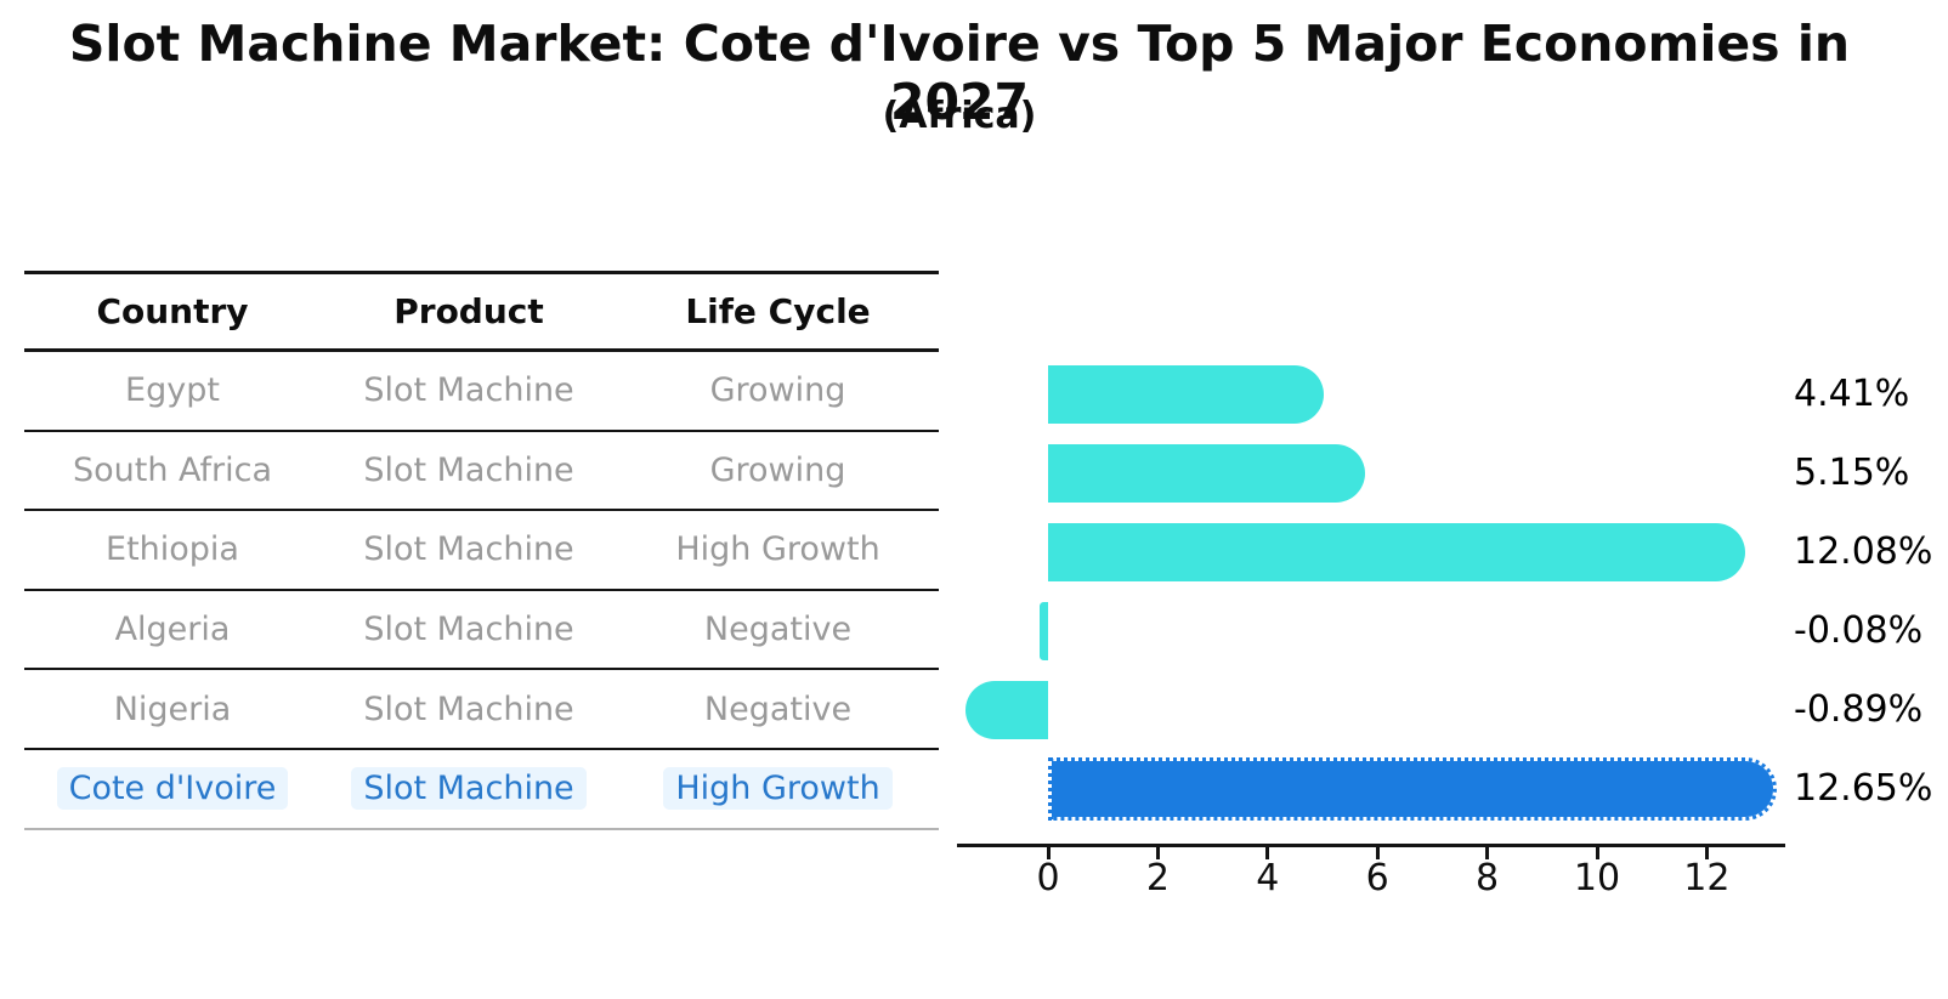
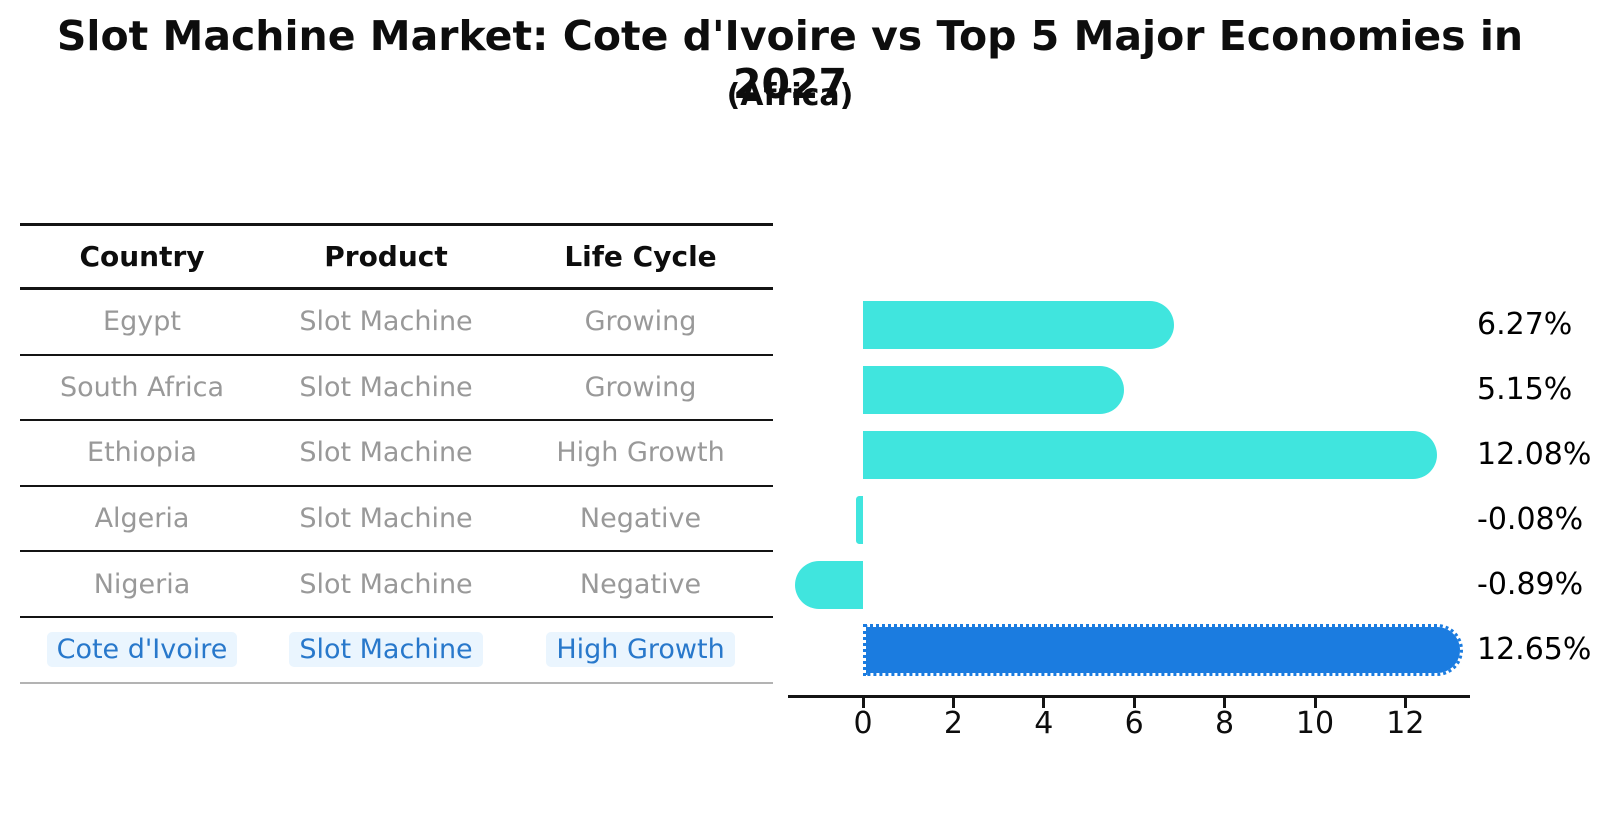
Egypt: 4.41% -> 6.27%
